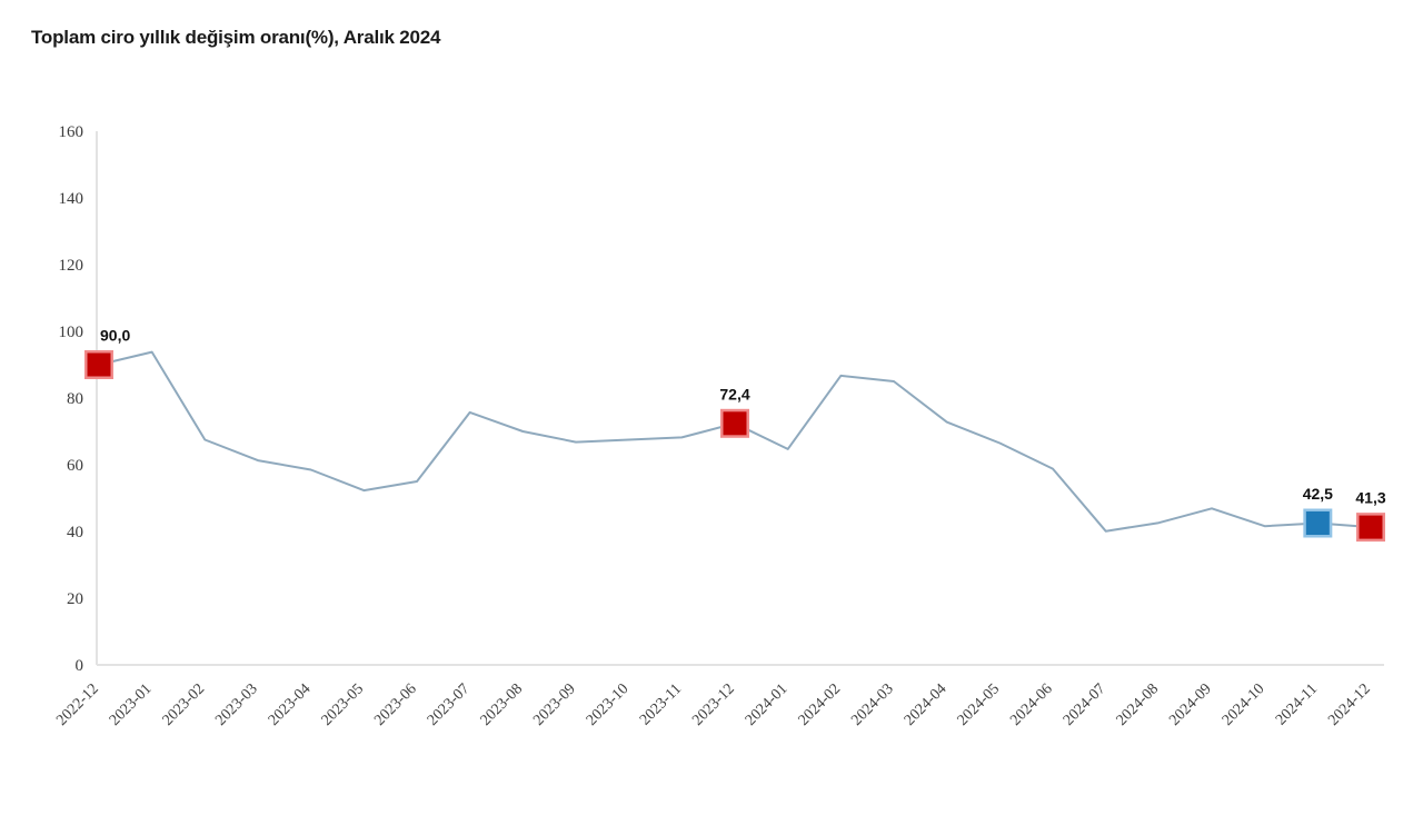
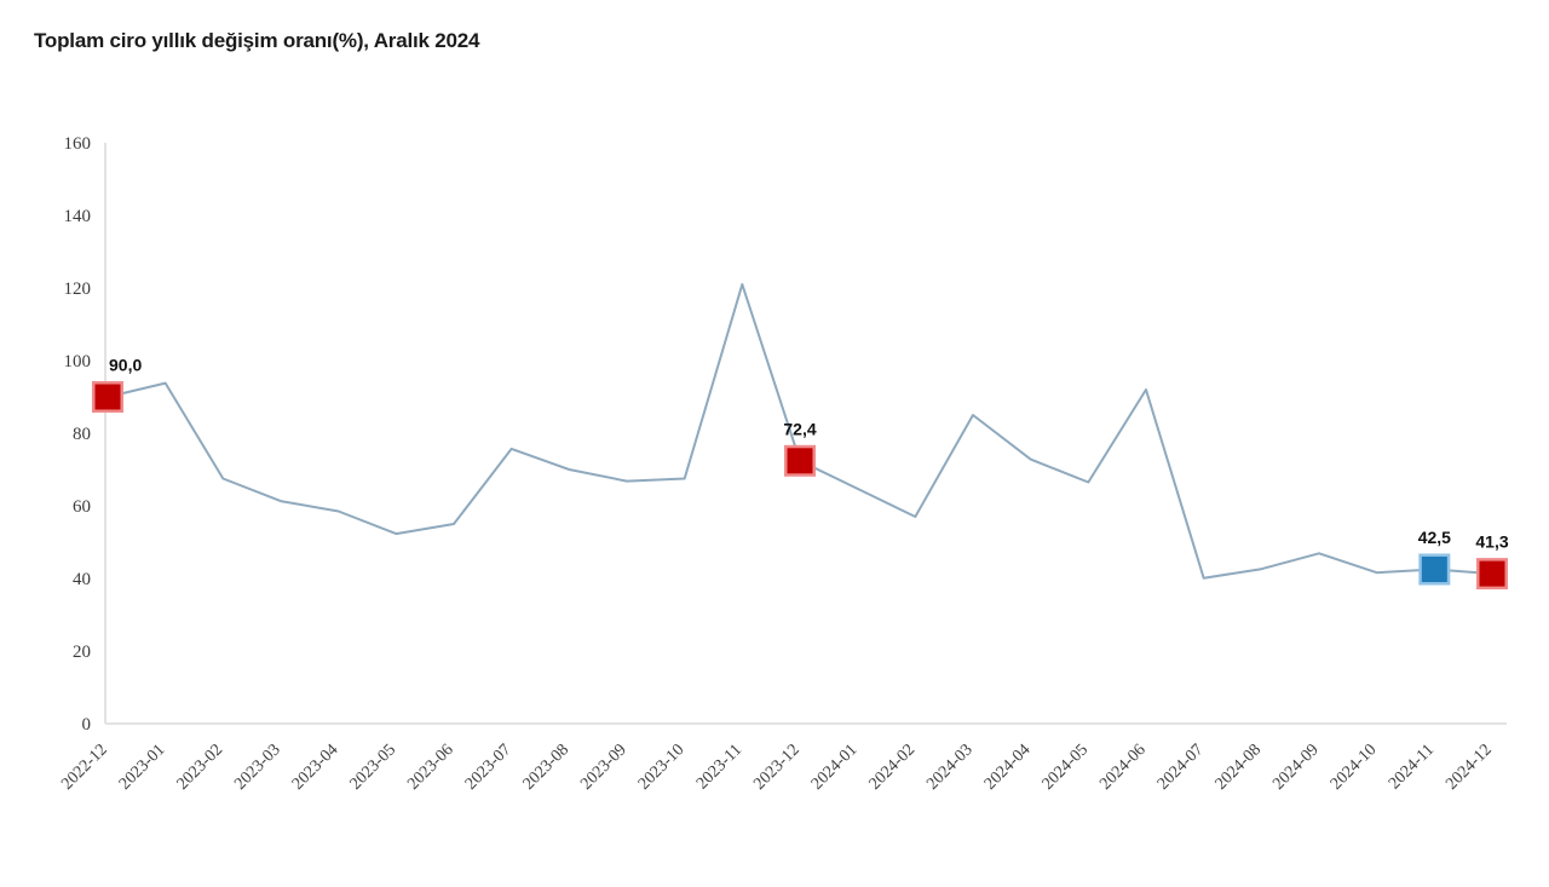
2023-11: 68 -> 121
2024-02: 87 -> 57
2024-06: 59 -> 92
